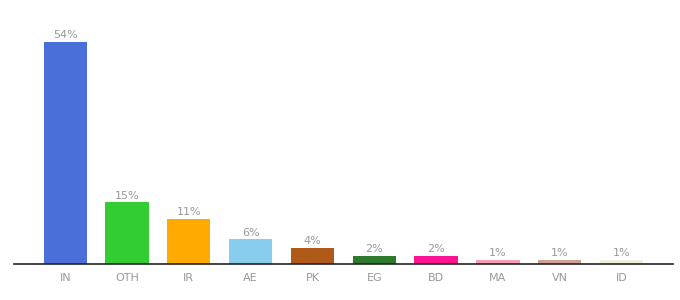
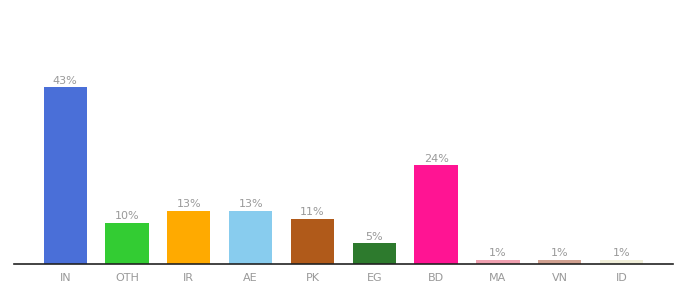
IN: 54% -> 43%
OTH: 15% -> 10%
IR: 11% -> 13%
AE: 6% -> 13%
PK: 4% -> 11%
EG: 2% -> 5%
BD: 2% -> 24%
